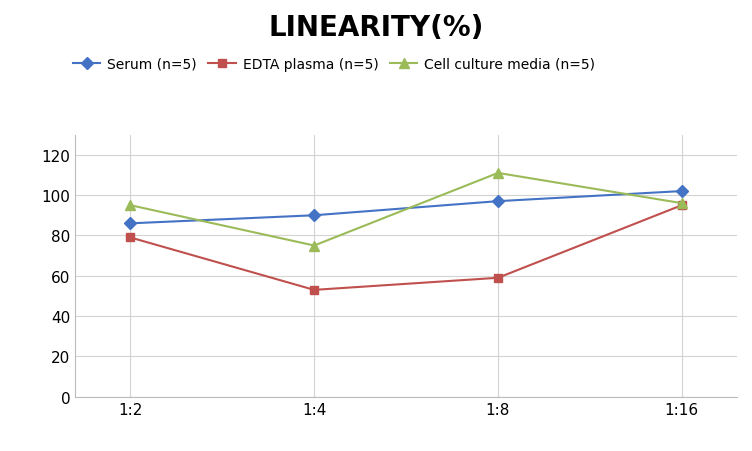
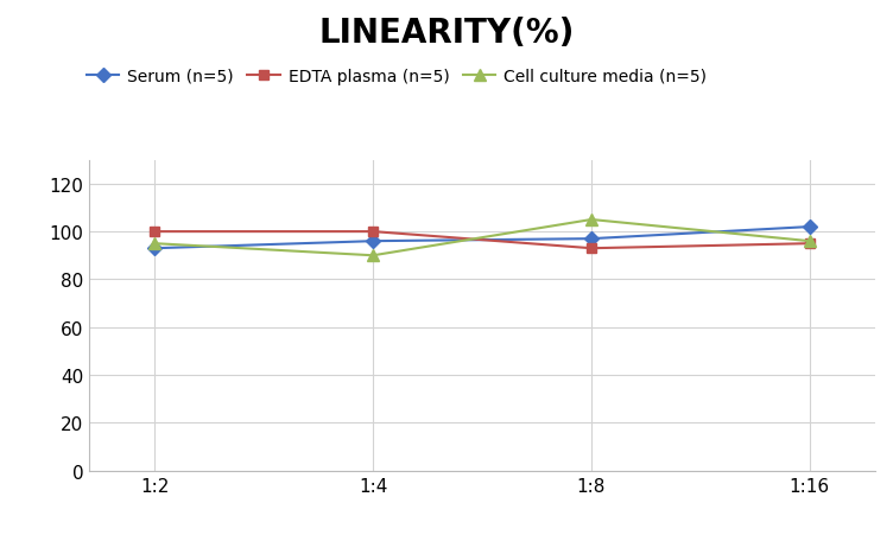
Serum (n=5)/1:2: 86 -> 93
EDTA plasma (n=5)/1:2: 79 -> 100
Serum (n=5)/1:4: 90 -> 96
EDTA plasma (n=5)/1:4: 53 -> 100
Cell culture media (n=5)/1:4: 75 -> 90
EDTA plasma (n=5)/1:8: 59 -> 93
Cell culture media (n=5)/1:8: 111 -> 105
